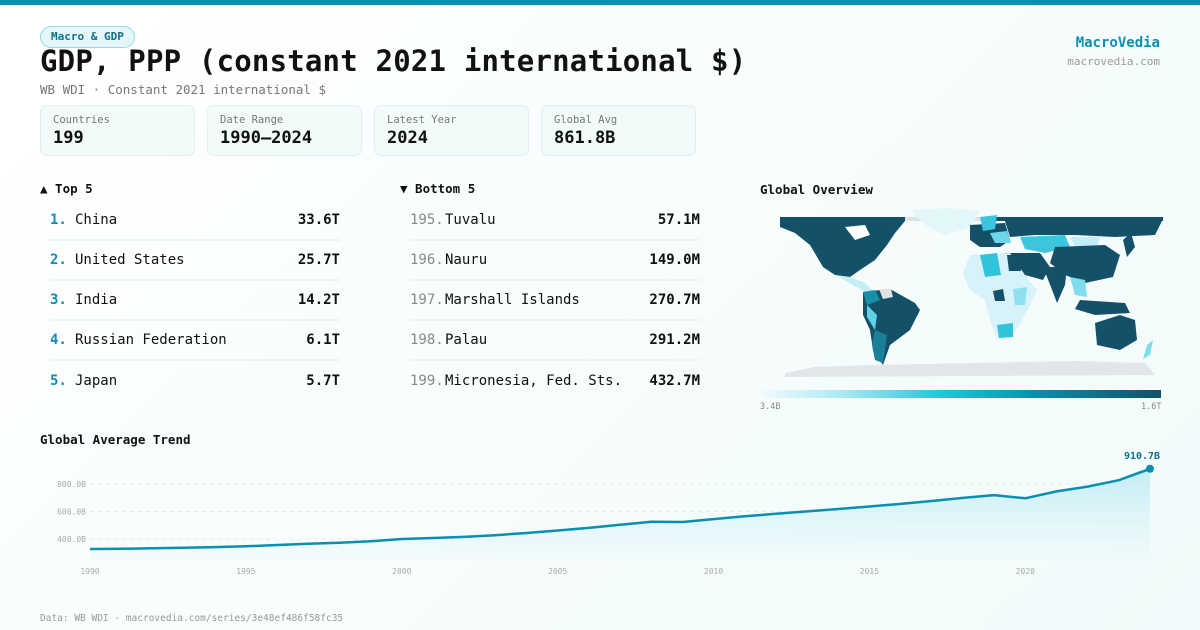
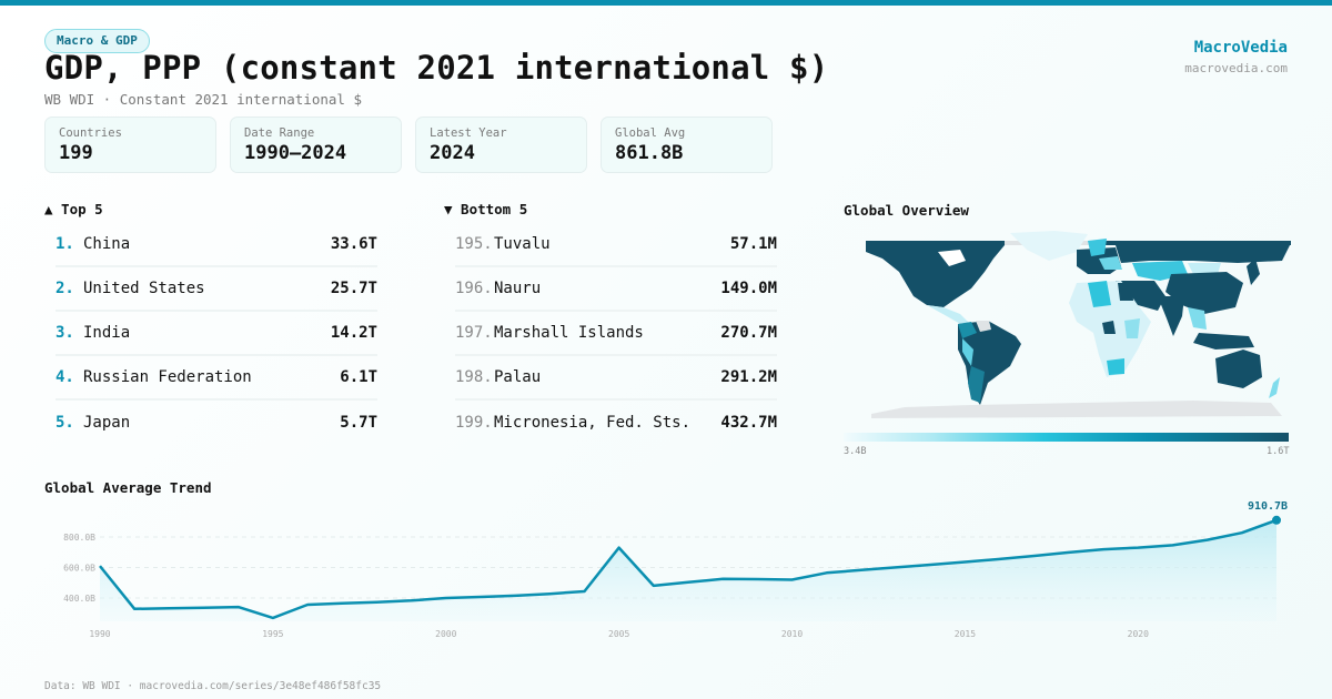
1990: 330B -> 610B
1995: 350B -> 270B
2005: 460B -> 730B
2010: 540B -> 520B
2020: 700B -> 730B
